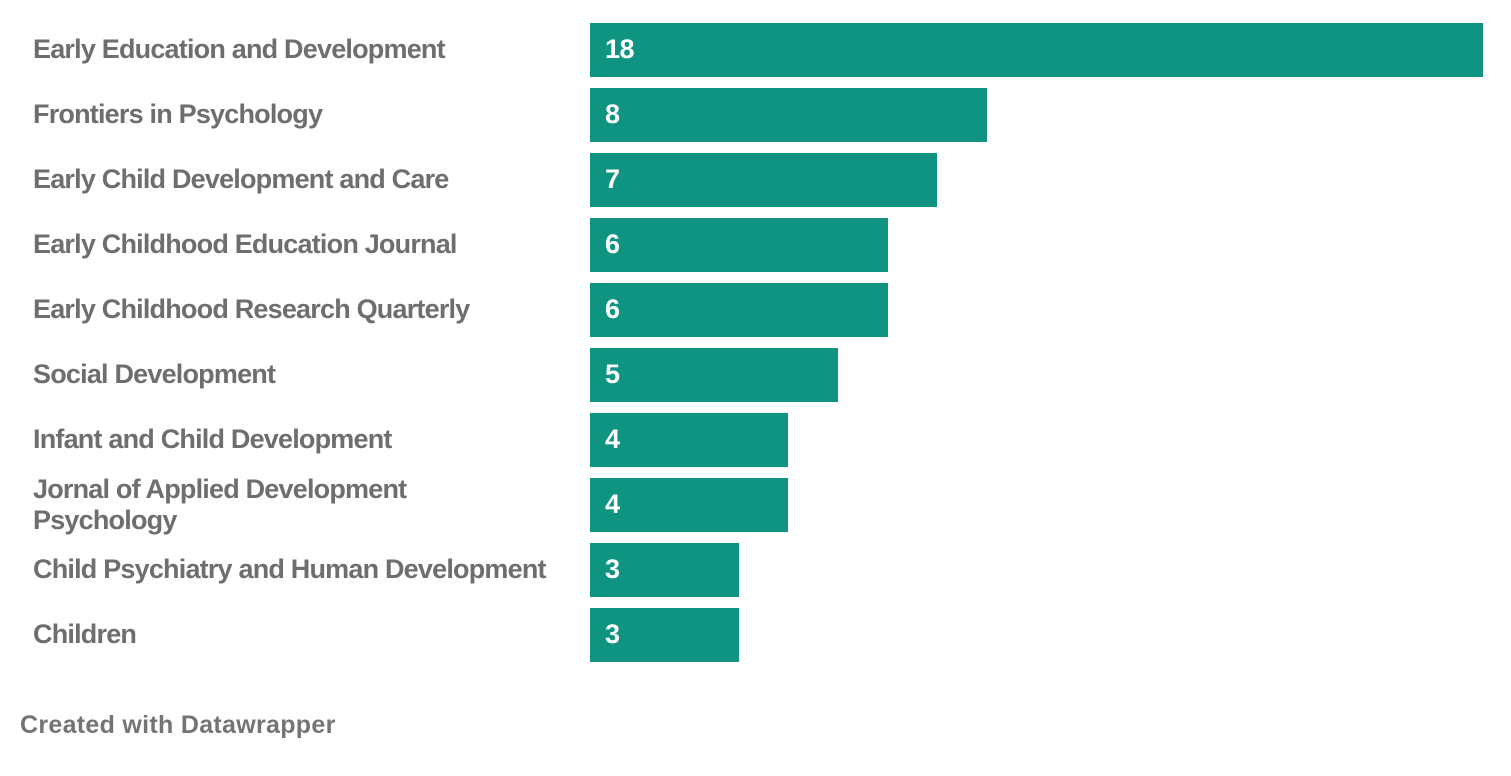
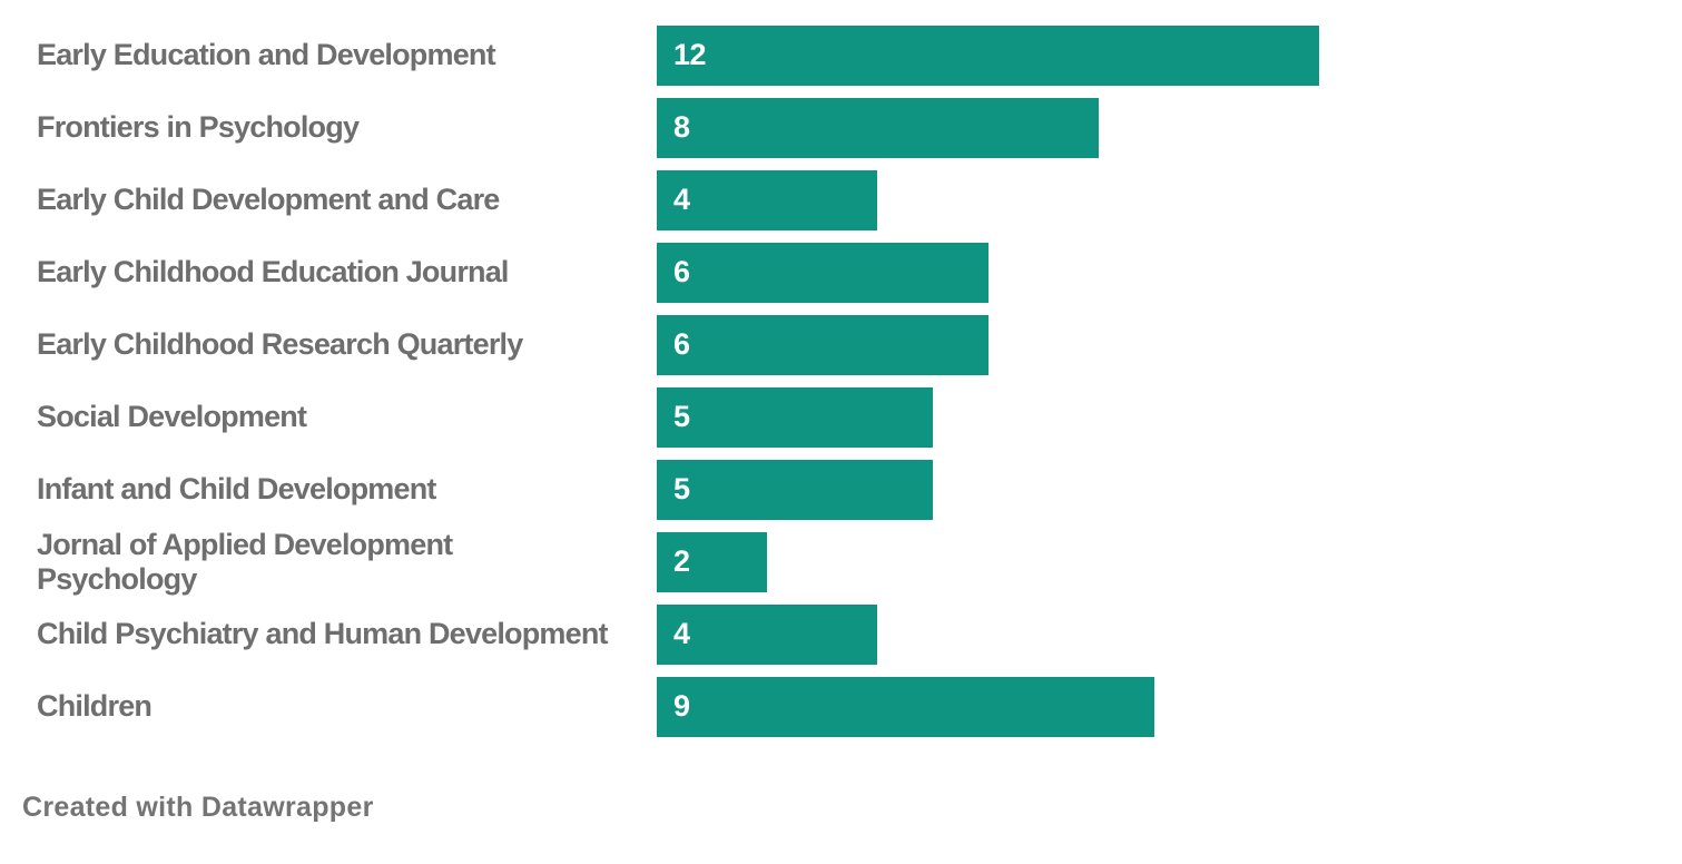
Early Education and Development: 18 -> 12
Early Child Development and Care: 7 -> 4
Infant and Child Development: 4 -> 5
Jornal of Applied Development Psychology: 4 -> 2
Child Psychiatry and Human Development: 3 -> 4
Children: 3 -> 9
